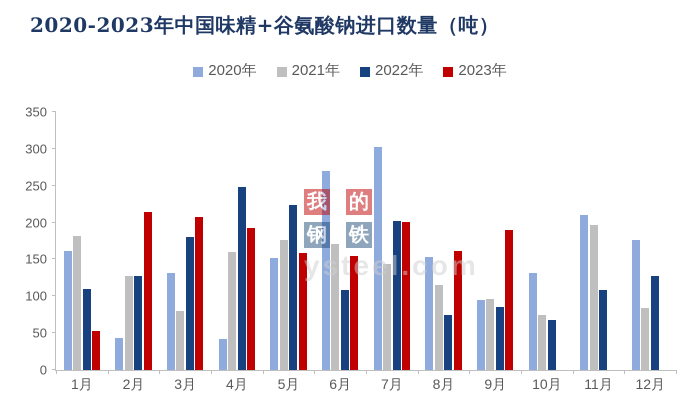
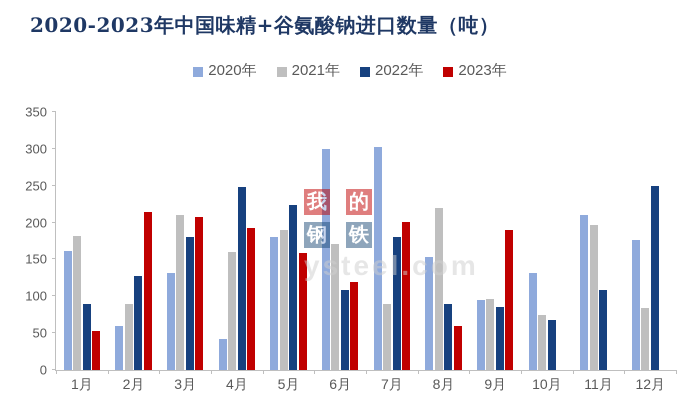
2022年/1月: 110 -> 90
2020年/2月: 40 -> 60
2021年/2月: 130 -> 90
2021年/3月: 80 -> 210
2020年/5月: 150 -> 180
2021年/5月: 180 -> 190
2020年/6月: 270 -> 300
2023年/6月: 150 -> 120
2021年/7月: 140 -> 90
2022年/7月: 200 -> 180
2021年/8月: 120 -> 220
2022年/8月: 80 -> 90
2023年/8月: 160 -> 60
2022年/12月: 130 -> 250
